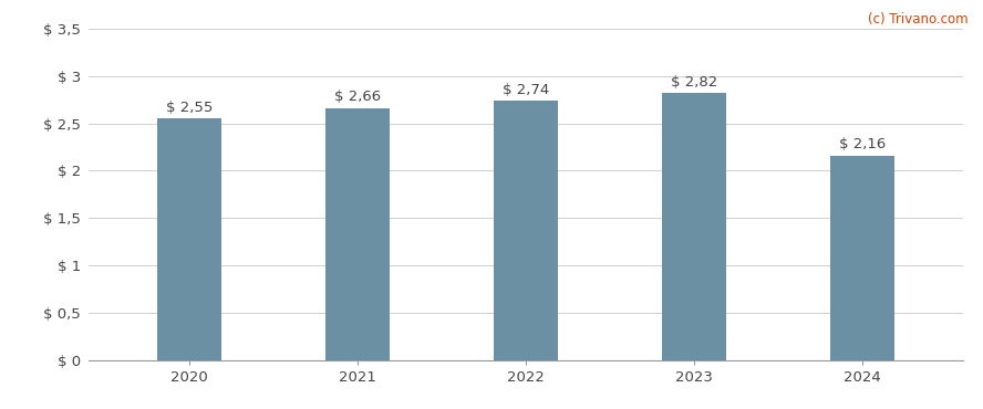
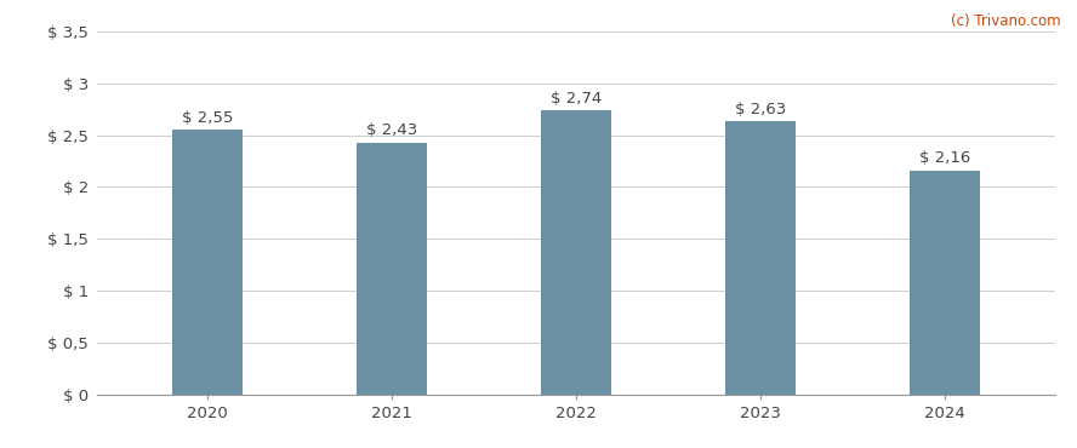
2021: 2,66 -> 2,43
2023: 2,82 -> 2,63
